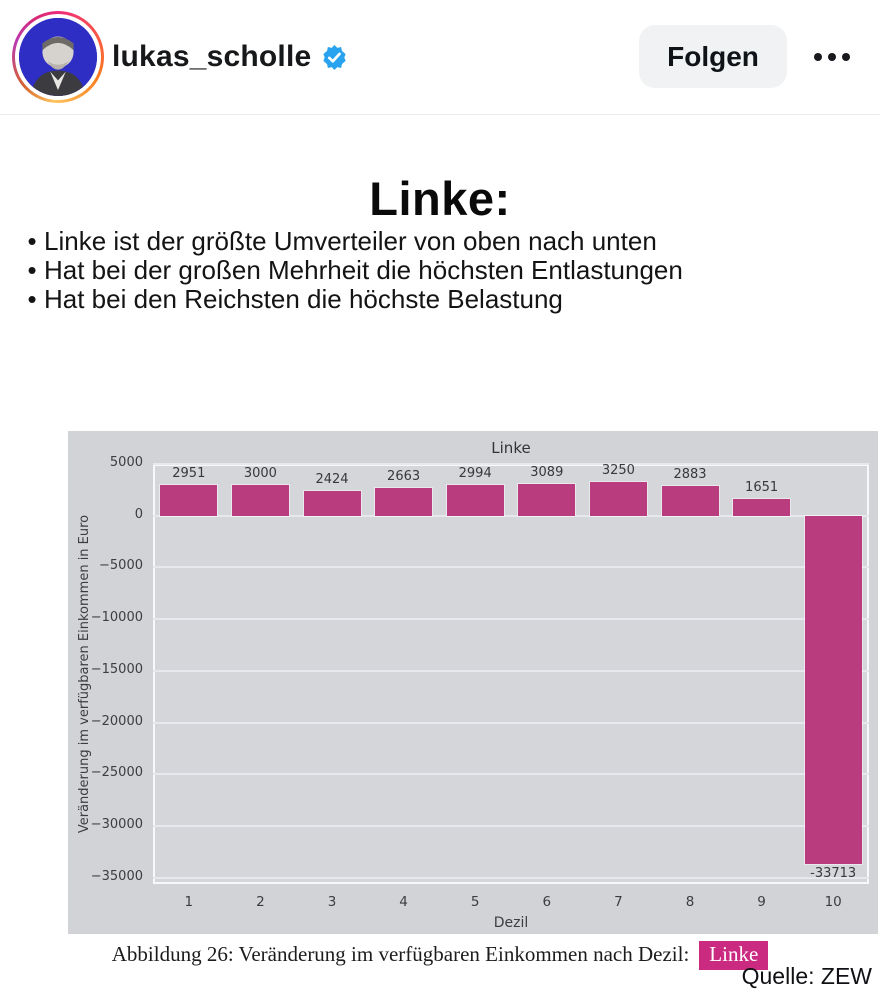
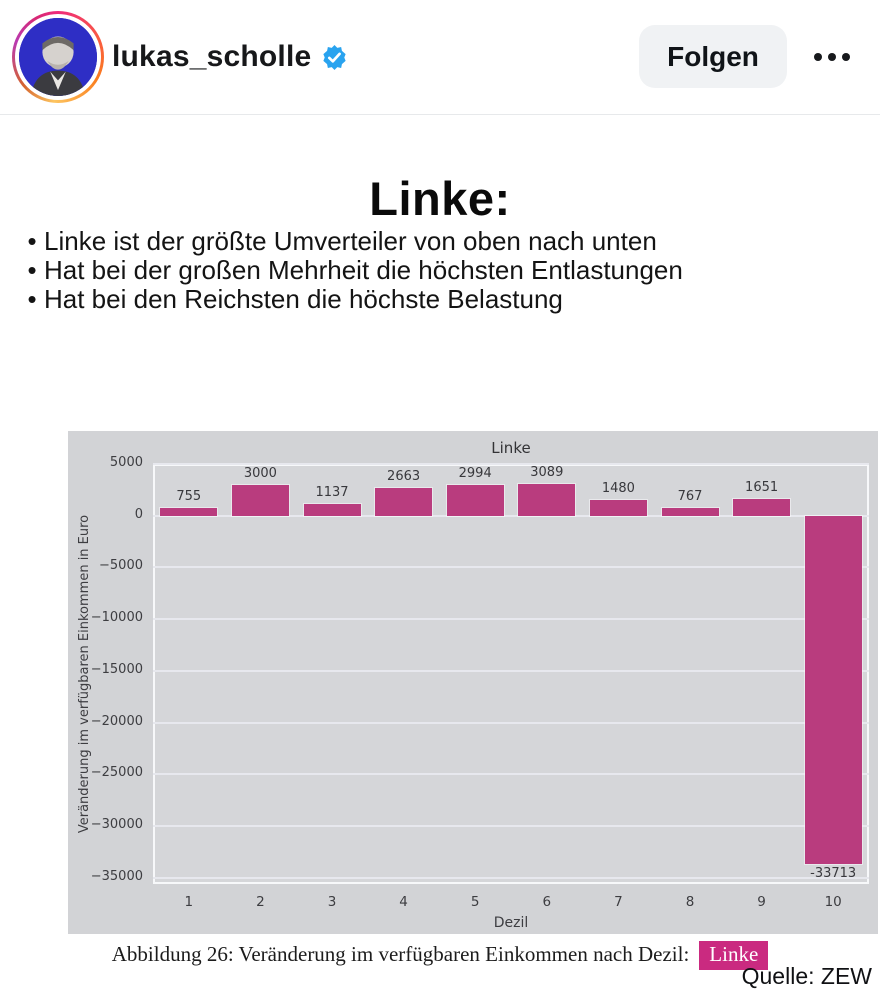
1: 2951 -> 755
3: 2424 -> 1137
7: 3250 -> 1480
8: 2883 -> 767
